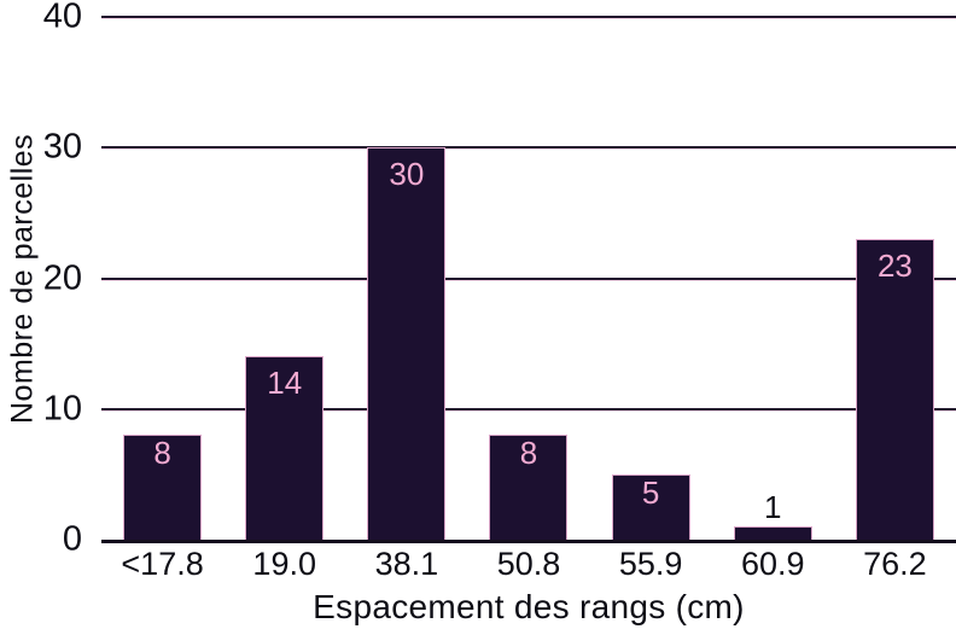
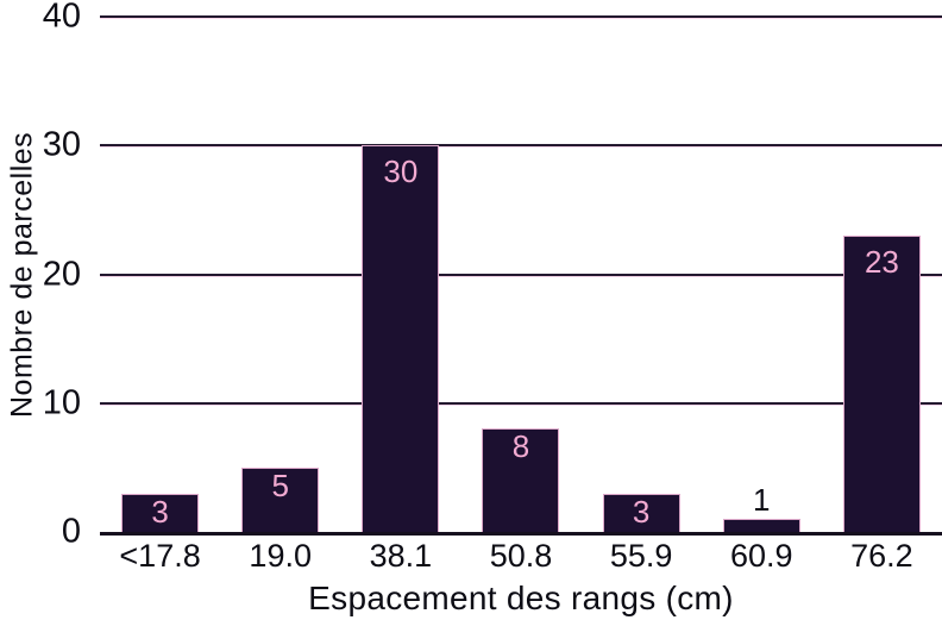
<17.8: 8 -> 3
19.0: 14 -> 5
55.9: 5 -> 3
